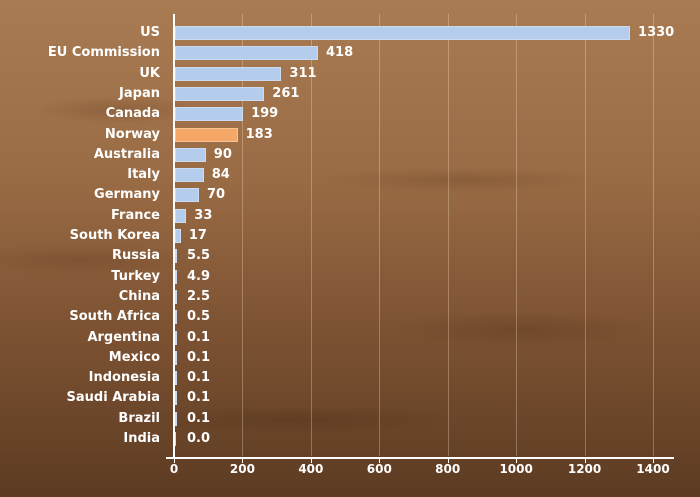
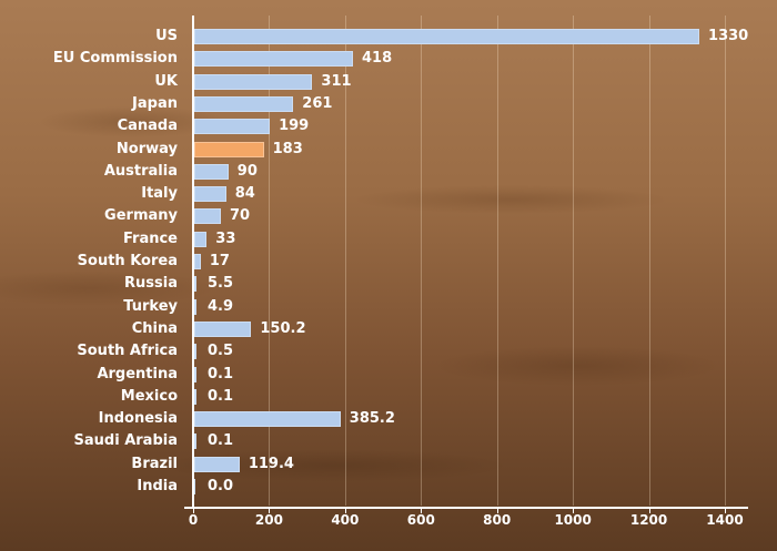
China: 2.5 -> 150.2
Indonesia: 0.1 -> 385.2
Brazil: 0.1 -> 119.4
